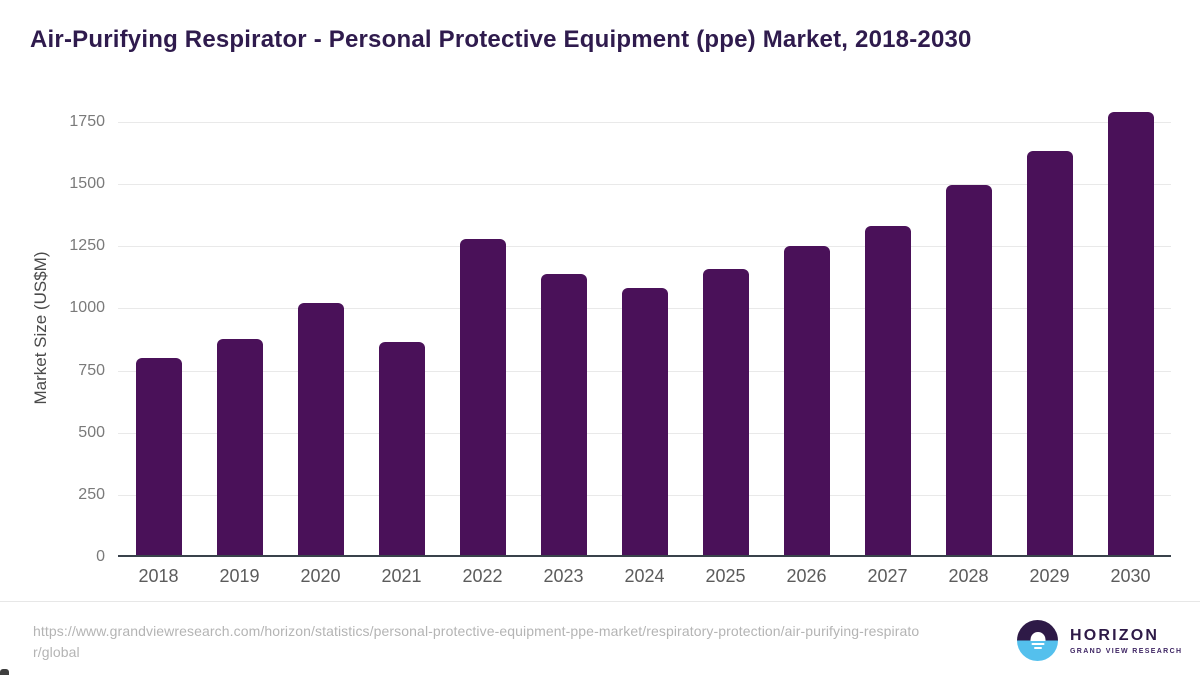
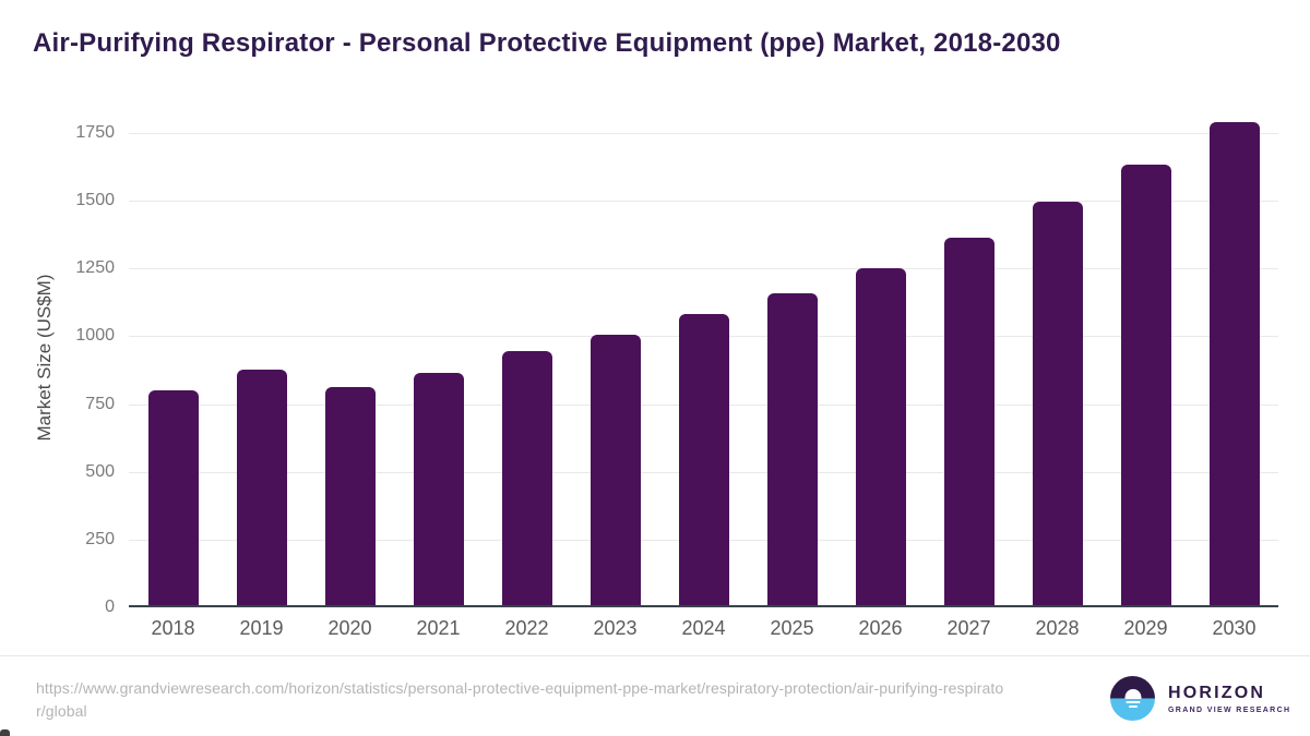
2020: 1020 -> 810
2022: 1280 -> 940
2023: 1140 -> 1000
2027: 1330 -> 1360
